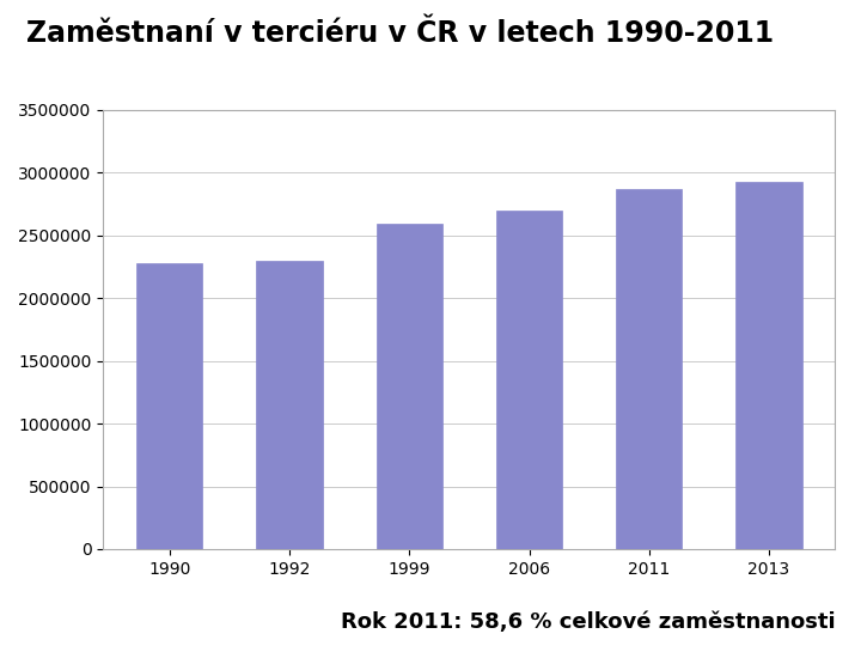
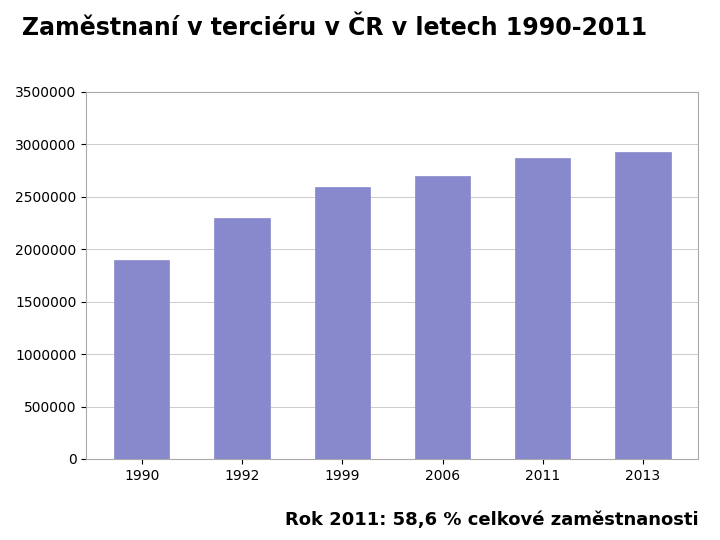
1990: 2280000 -> 1900000
